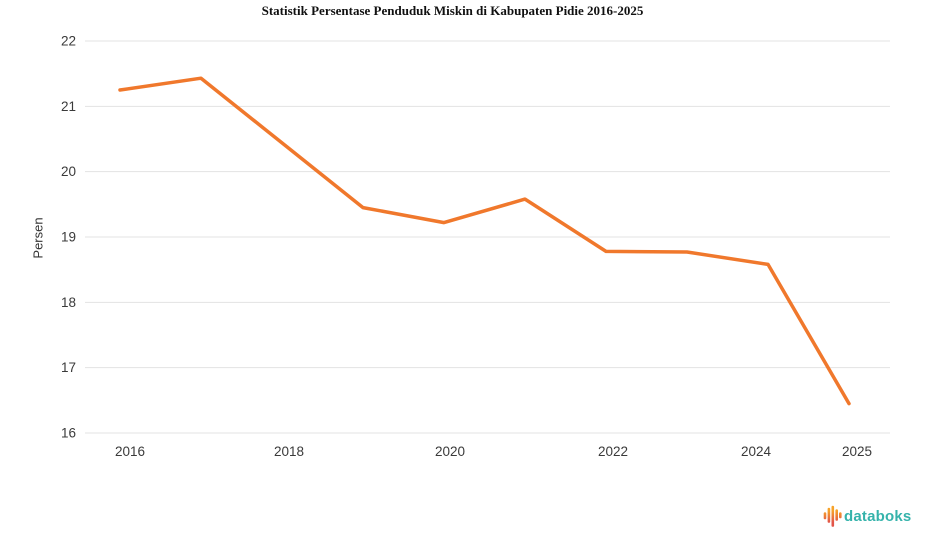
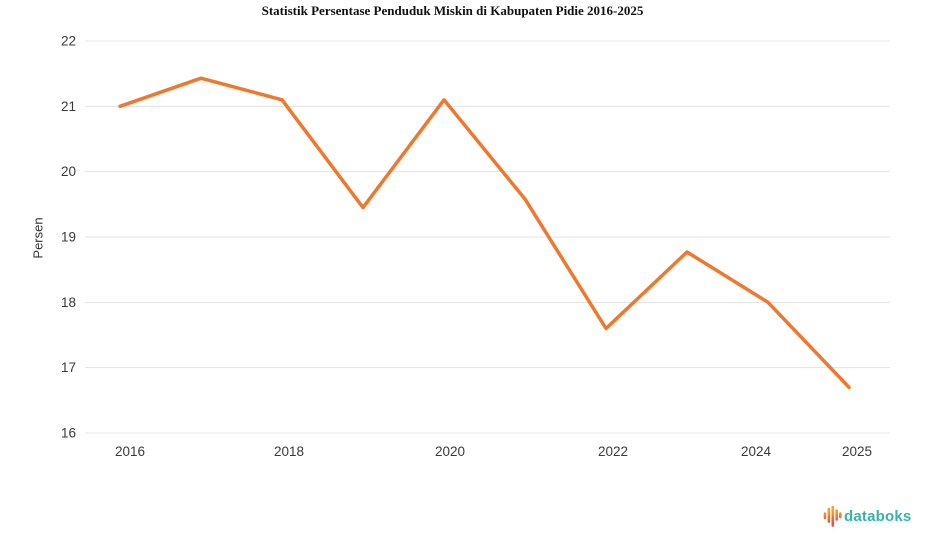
2016: 21.2 -> 21.0
2018: 20.4 -> 21.1
2020: 19.2 -> 21.1
2022: 18.8 -> 17.6
2024: 18.6 -> 18.0
2025: 16.4 -> 16.7
